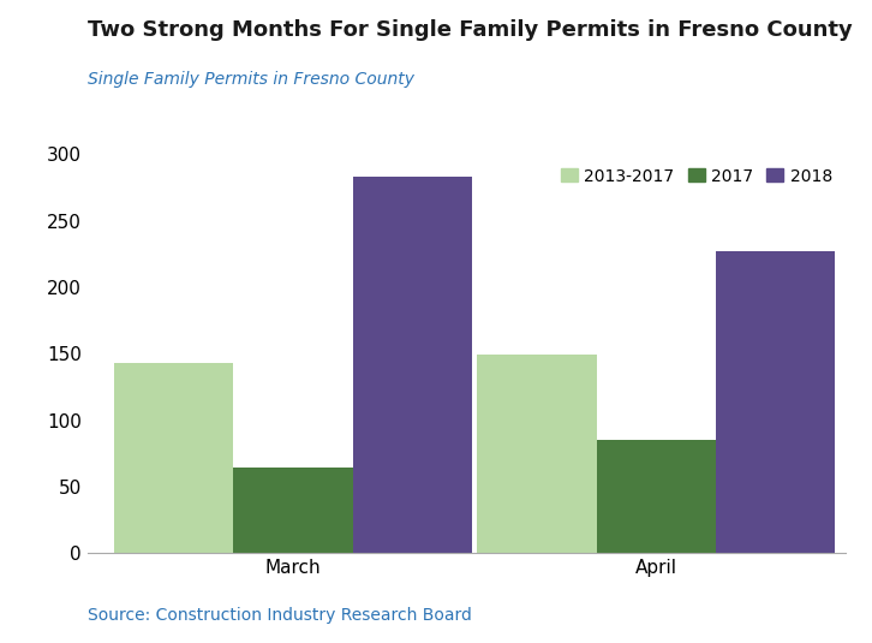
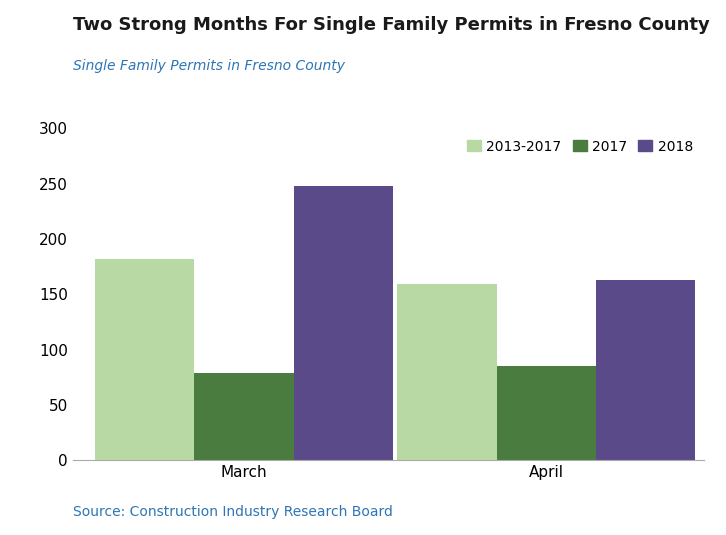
2013-2017/March: 143 -> 182
2017/March: 64 -> 79
2018/March: 283 -> 248
2013-2017/April: 149 -> 159
2018/April: 227 -> 163
